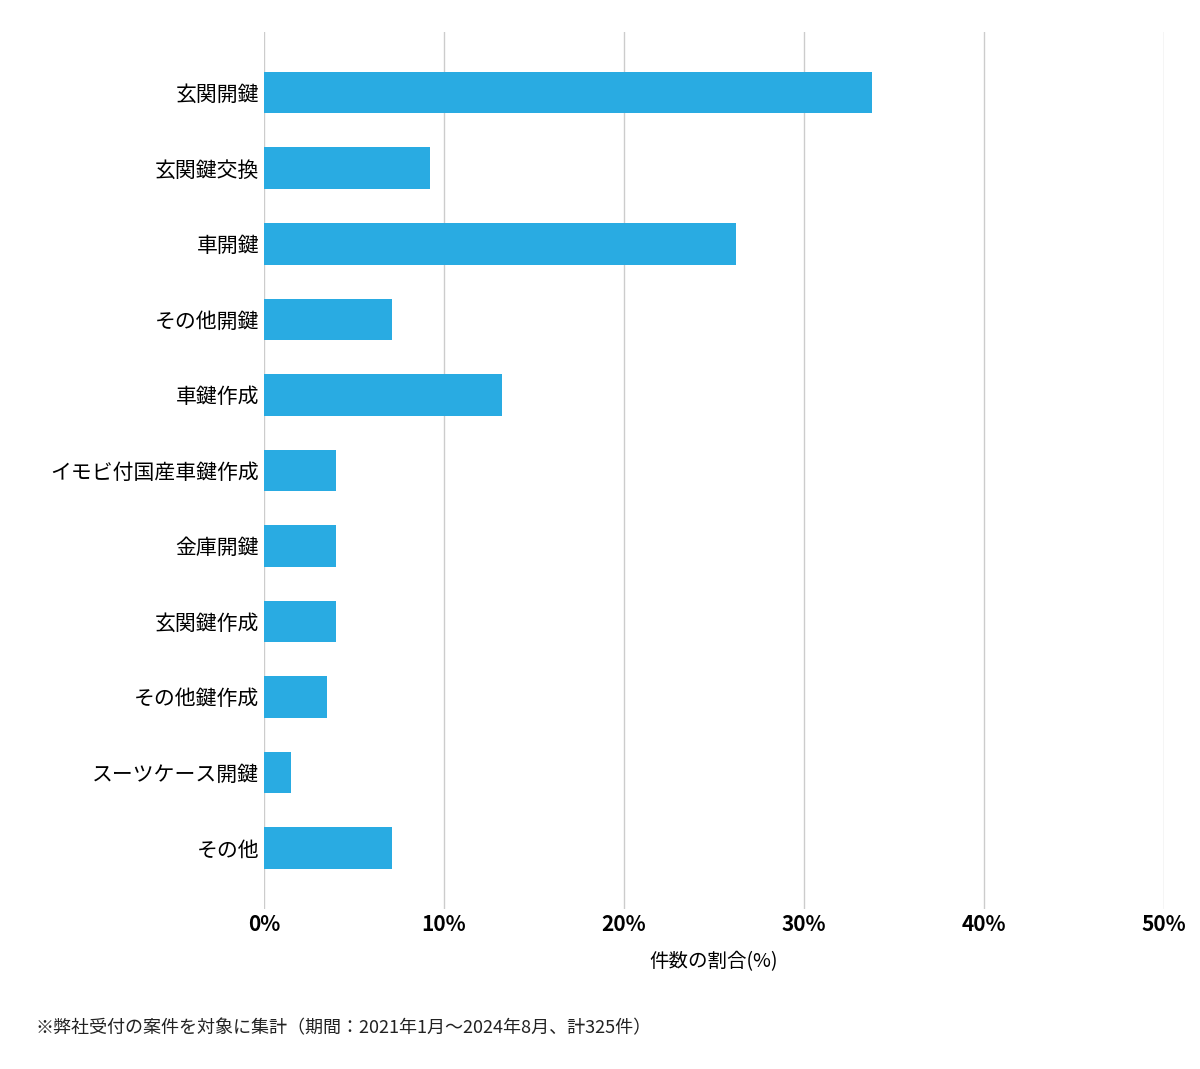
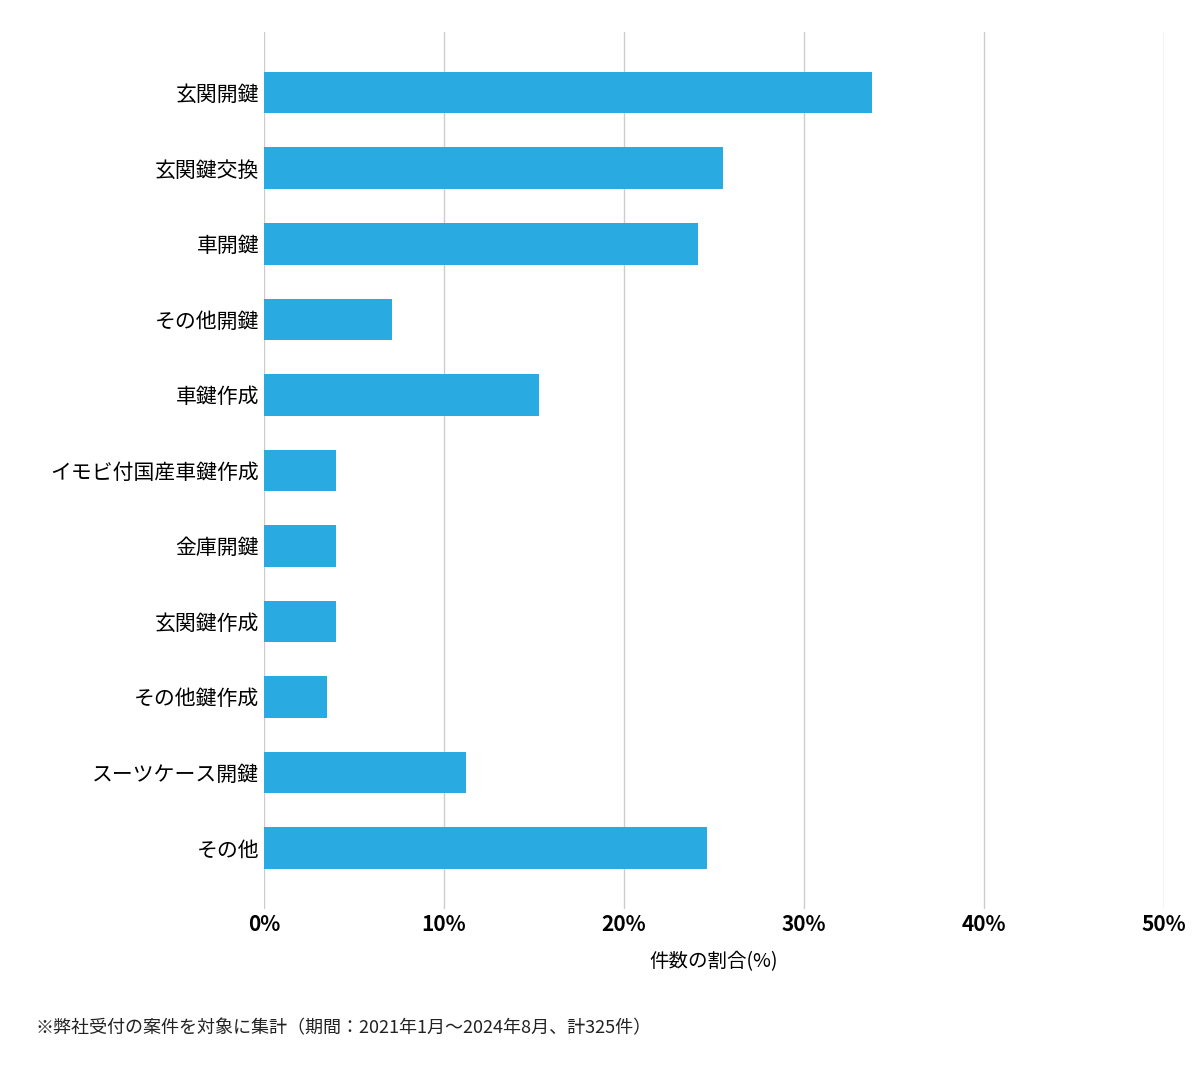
玄関鍵交換: 9.2% -> 25.5%
車開鍵: 26.2% -> 24.1%
車鍵作成: 13.2% -> 15.3%
スーツケース開鍵: 1.5% -> 11.2%
その他: 7.1% -> 24.6%
